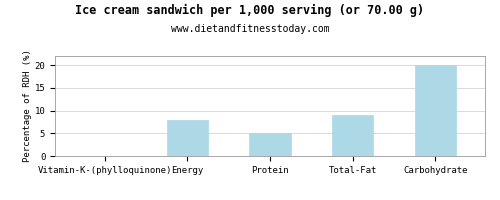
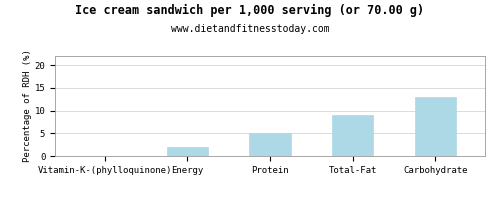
Energy: 8 -> 2
Carbohydrate: 20 -> 13
